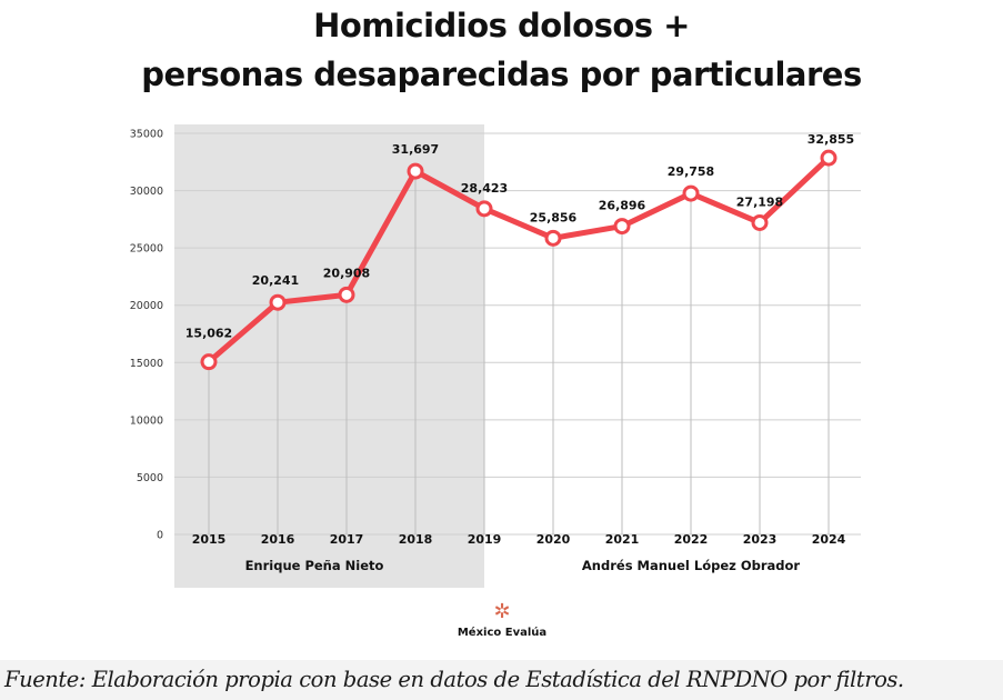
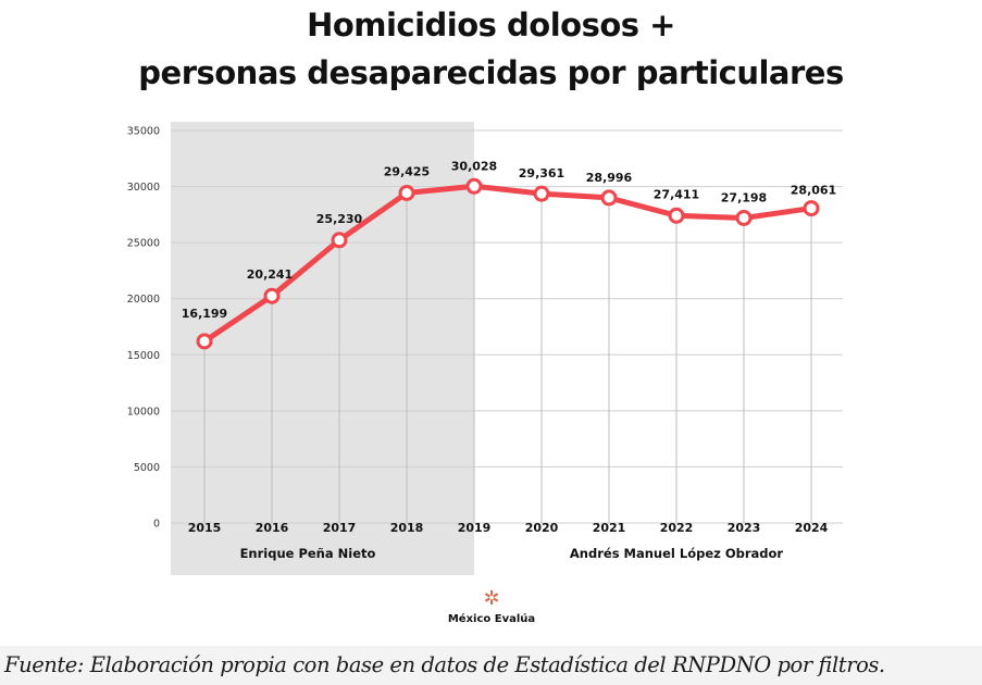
2015: 15,062 -> 16,199
2017: 20,908 -> 25,230
2018: 31,697 -> 29,425
2019: 28,423 -> 30,028
2020: 25,856 -> 29,361
2021: 26,896 -> 28,996
2022: 29,758 -> 27,411
2024: 32,855 -> 28,061
